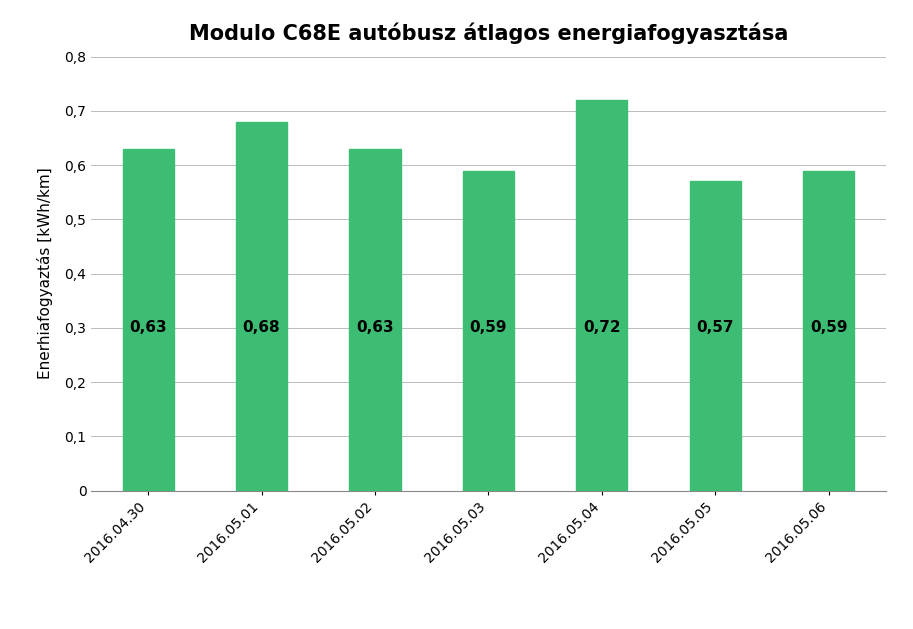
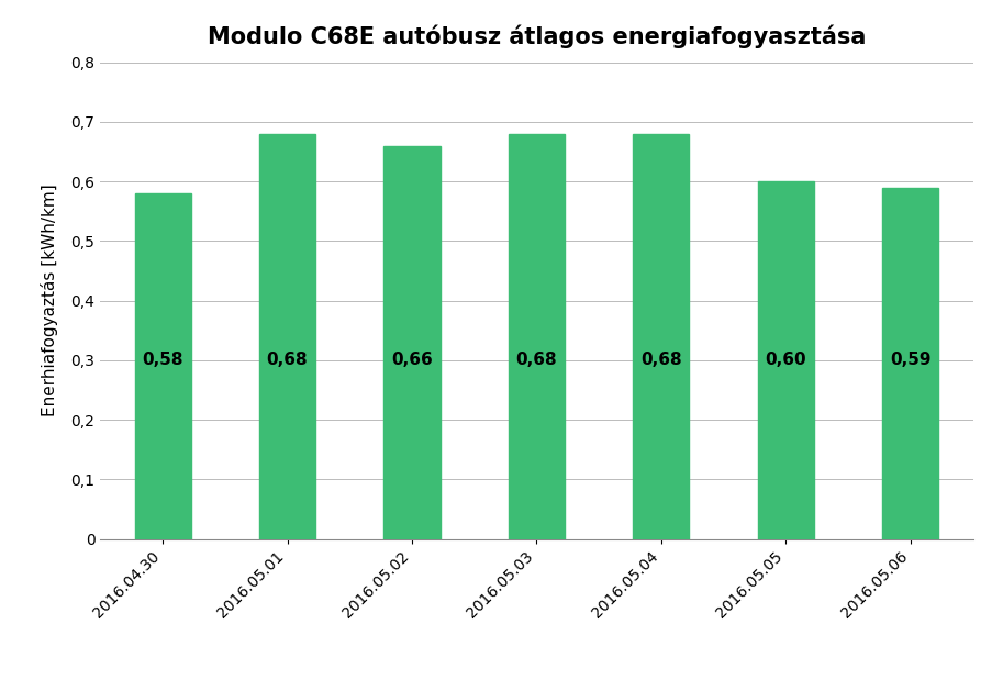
2016.04.30: 0,63 -> 0,58
2016.05.02: 0,63 -> 0,66
2016.05.03: 0,59 -> 0,68
2016.05.04: 0,72 -> 0,68
2016.05.05: 0,57 -> 0,60
